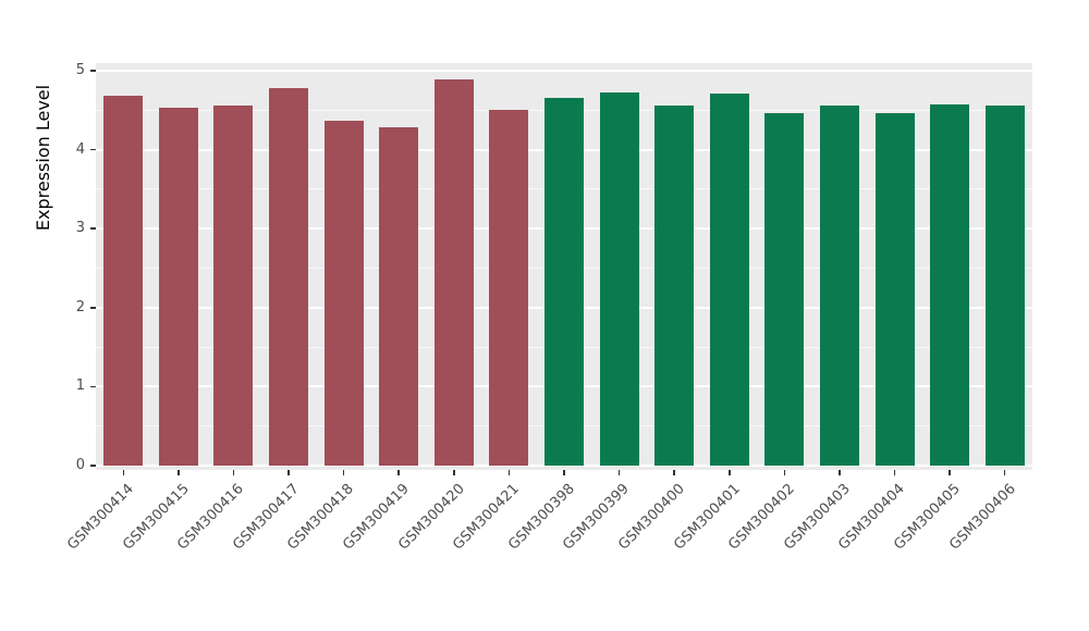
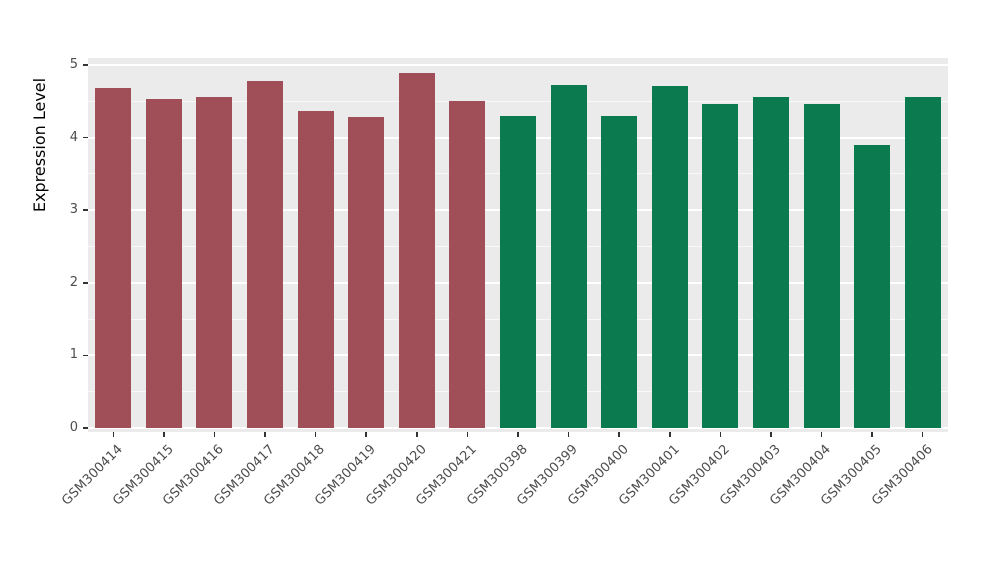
GSM300398: 4.7 -> 4.3
GSM300400: 4.6 -> 4.3
GSM300405: 4.6 -> 3.9
